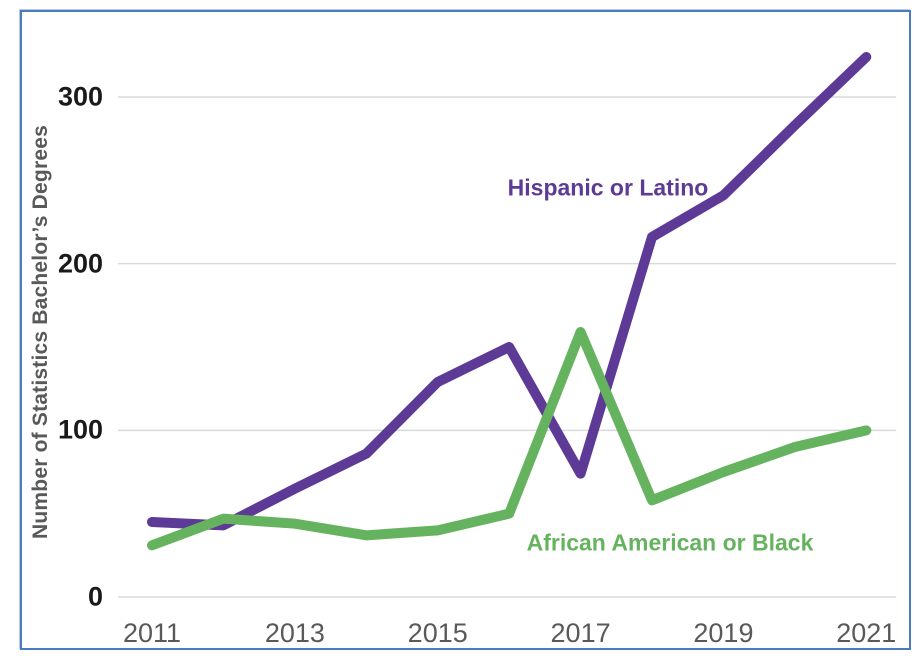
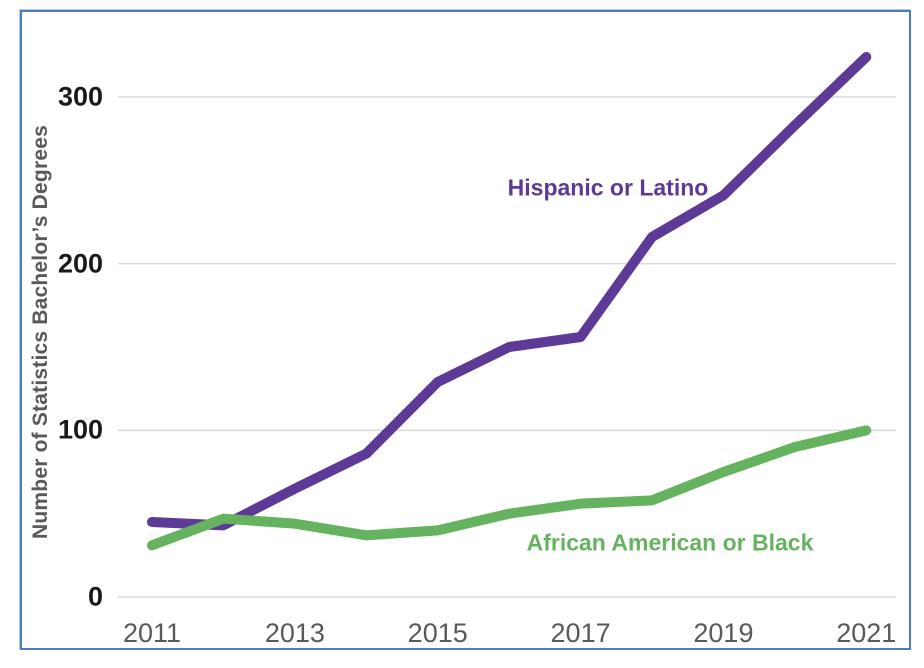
Hispanic or Latino/2017: 74 -> 156
African American or Black/2017: 159 -> 56
